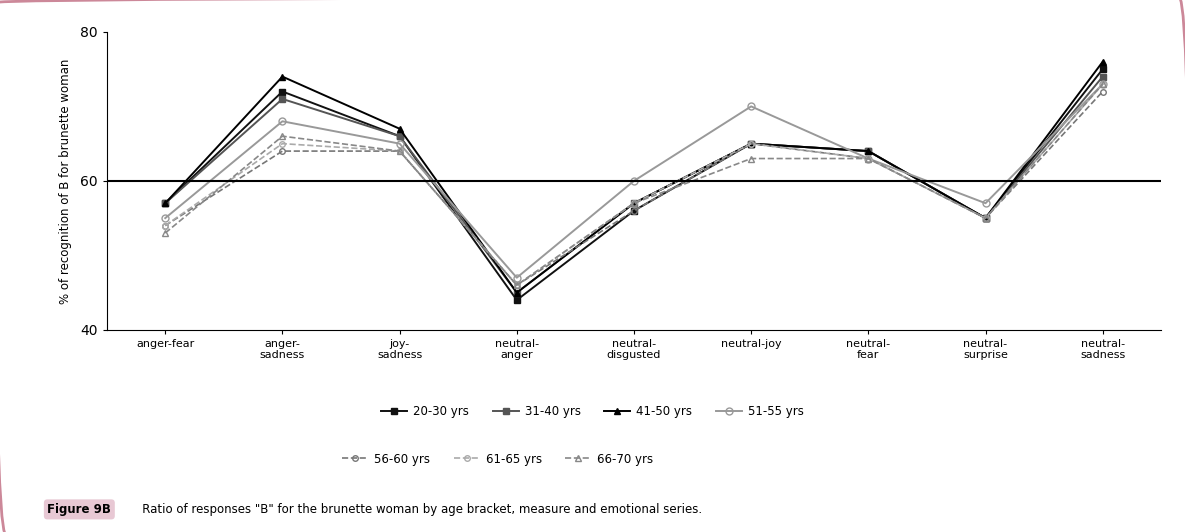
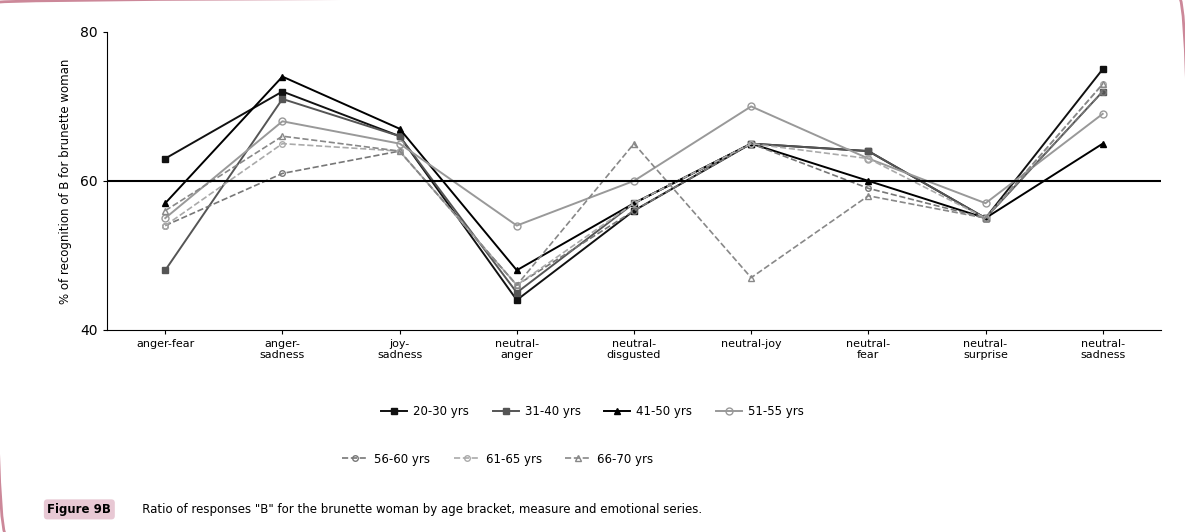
20-30 yrs/anger-fear: 57 -> 63
31-40 yrs/anger-fear: 57 -> 48
66-70 yrs/anger-fear: 53 -> 56
56-60 yrs/anger- sadness: 64 -> 61
41-50 yrs/neutral- anger: 45 -> 48
51-55 yrs/neutral- anger: 47 -> 54
66-70 yrs/neutral- disgusted: 57 -> 65
66-70 yrs/neutral-joy: 63 -> 47
41-50 yrs/neutral- fear: 64 -> 60
56-60 yrs/neutral- fear: 63 -> 59
66-70 yrs/neutral- fear: 63 -> 58
31-40 yrs/neutral- sadness: 74 -> 72
41-50 yrs/neutral- sadness: 76 -> 65
51-55 yrs/neutral- sadness: 73 -> 69
